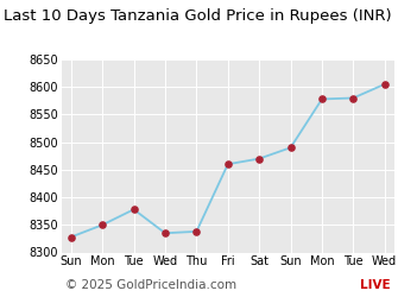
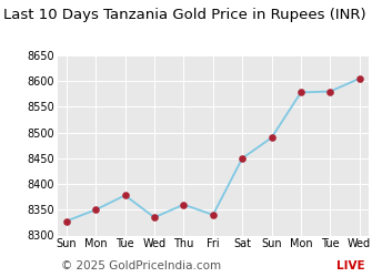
Thu: 8338 -> 8360
Fri: 8460 -> 8340
Sat: 8470 -> 8450
